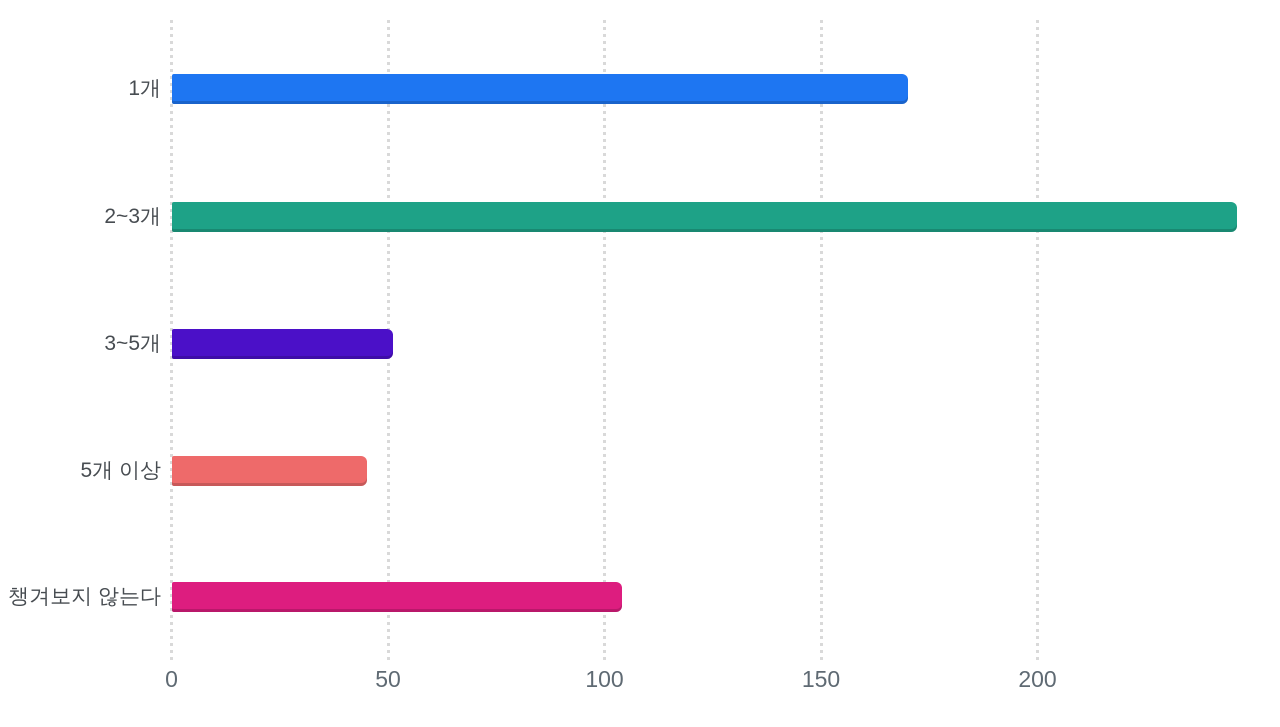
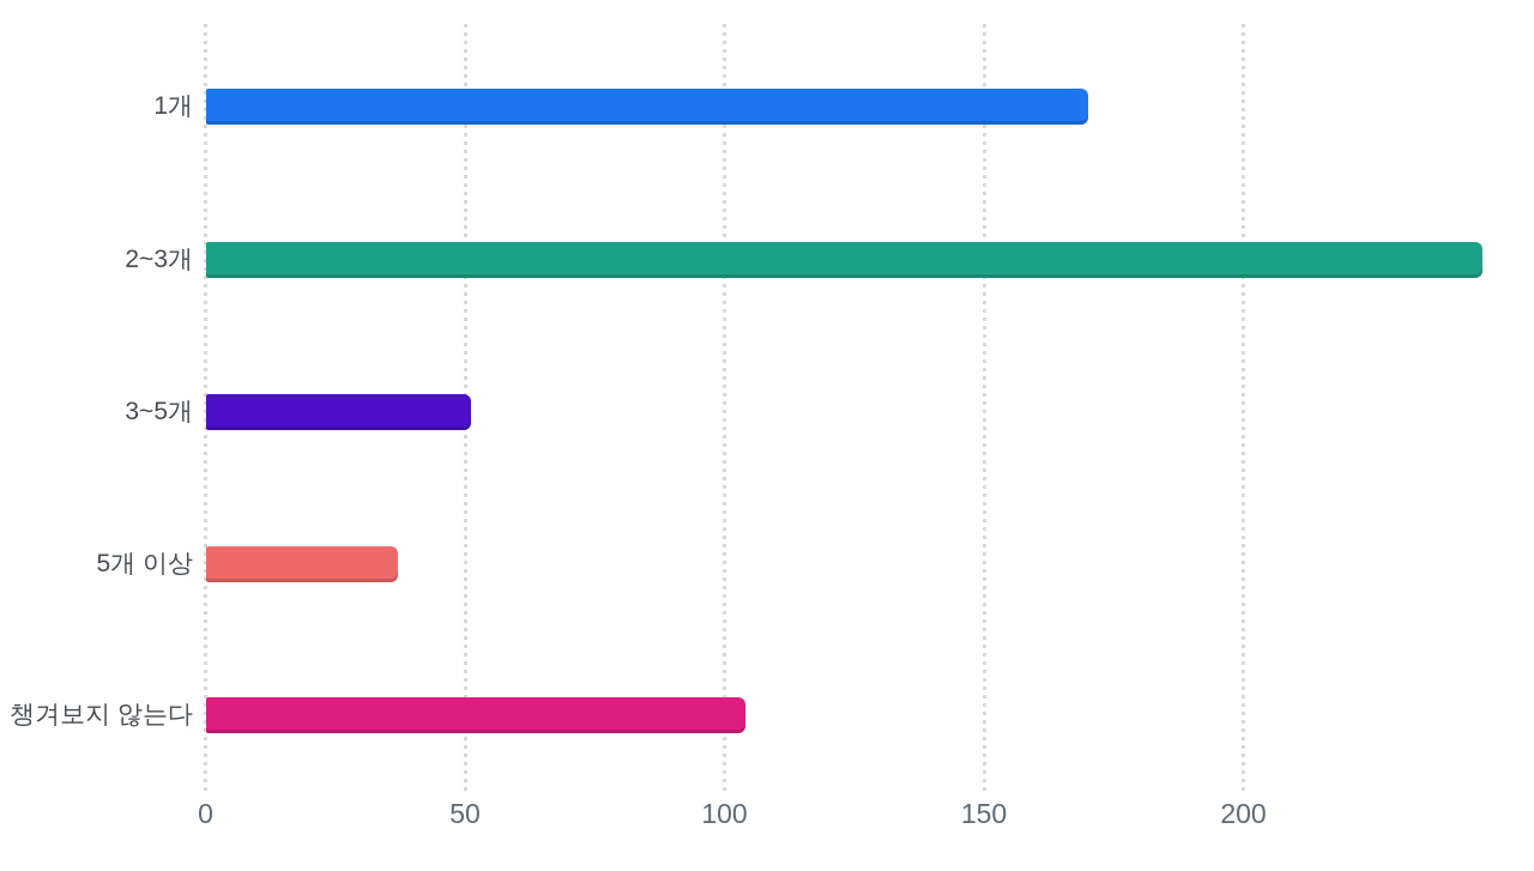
5개 이상: 45 -> 37
